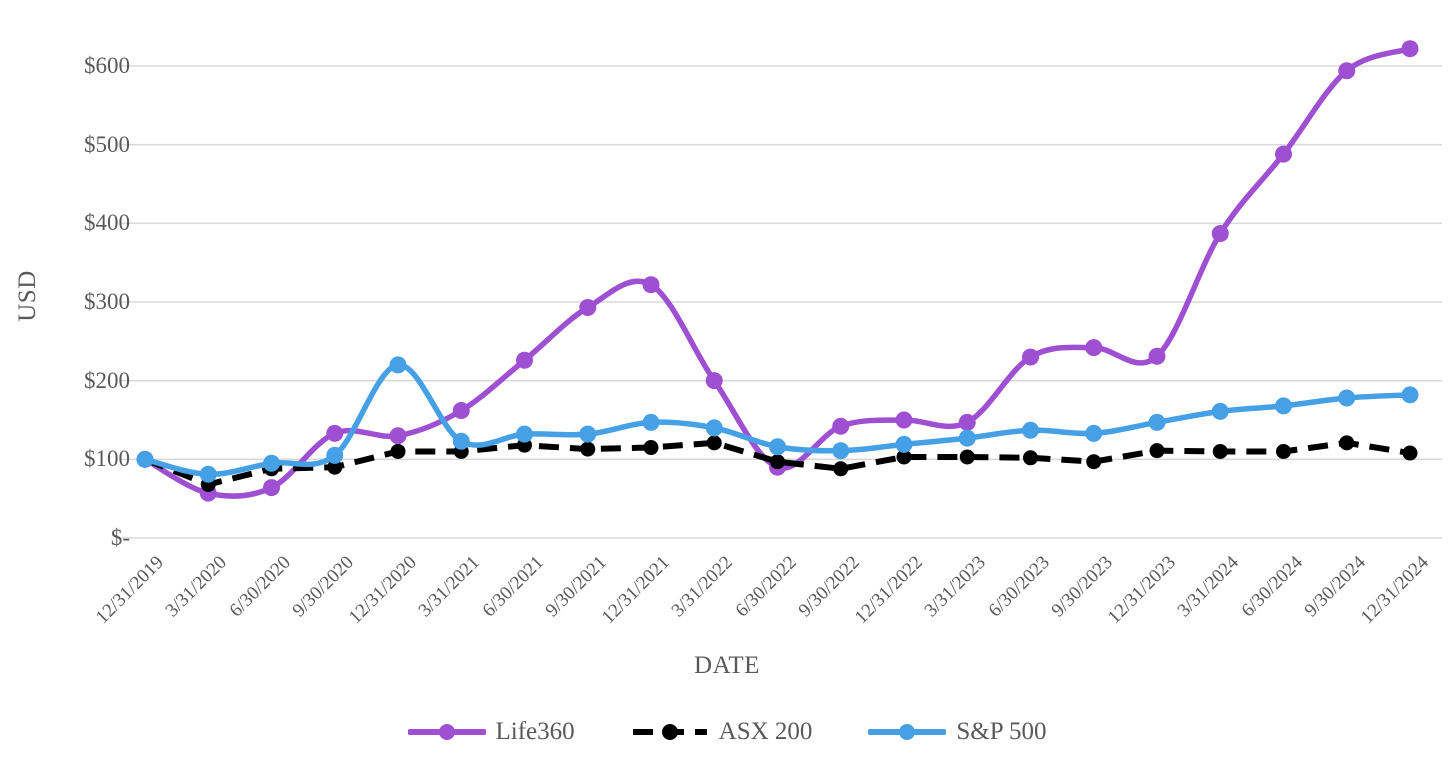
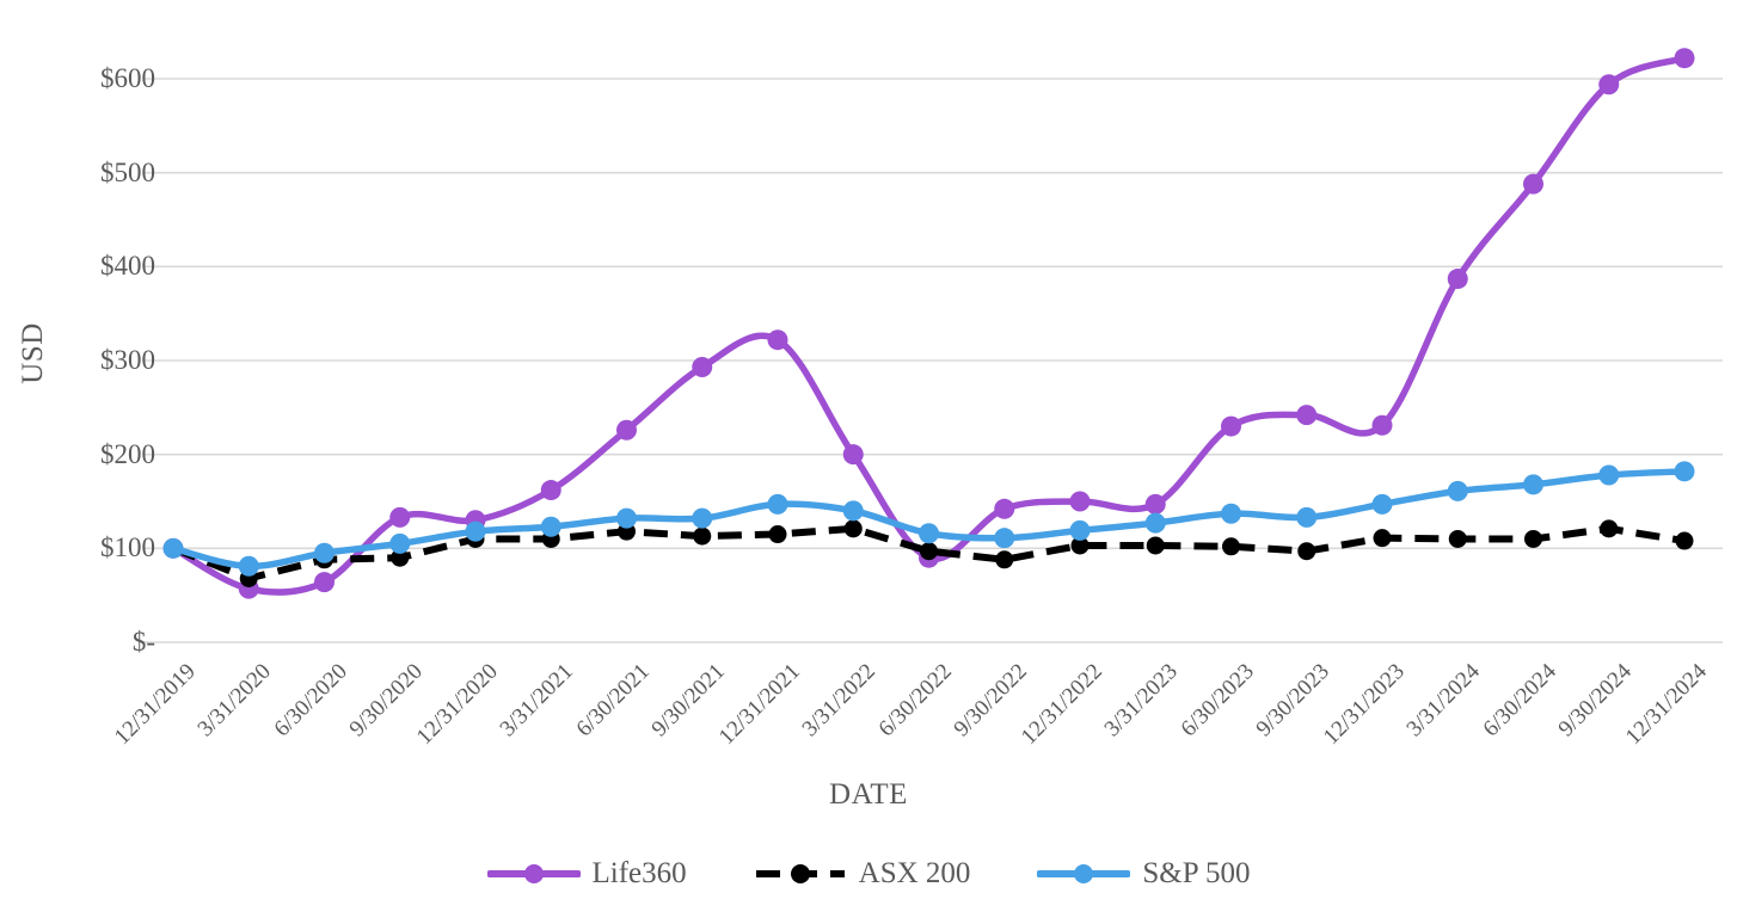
S&P 500/12/31/2020: $220 -> $120
